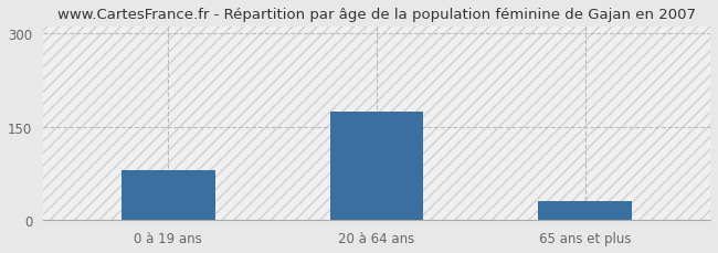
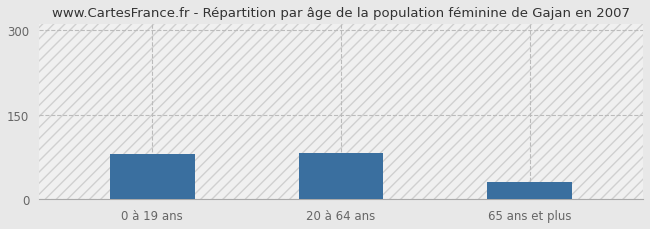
20 à 64 ans: 175 -> 82
